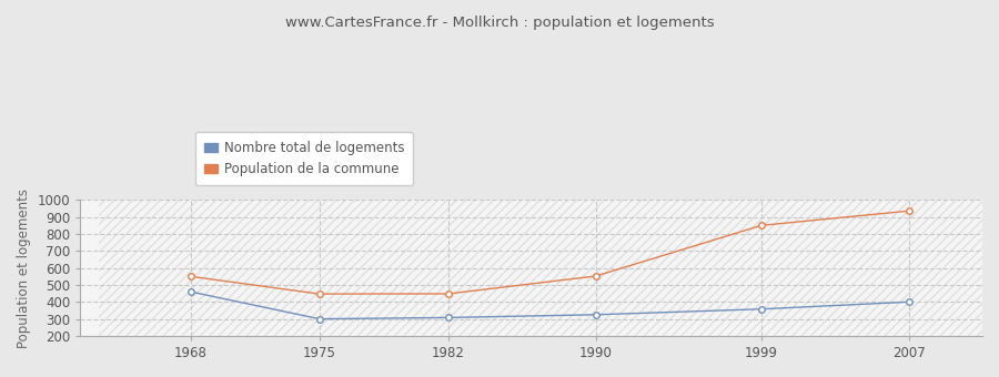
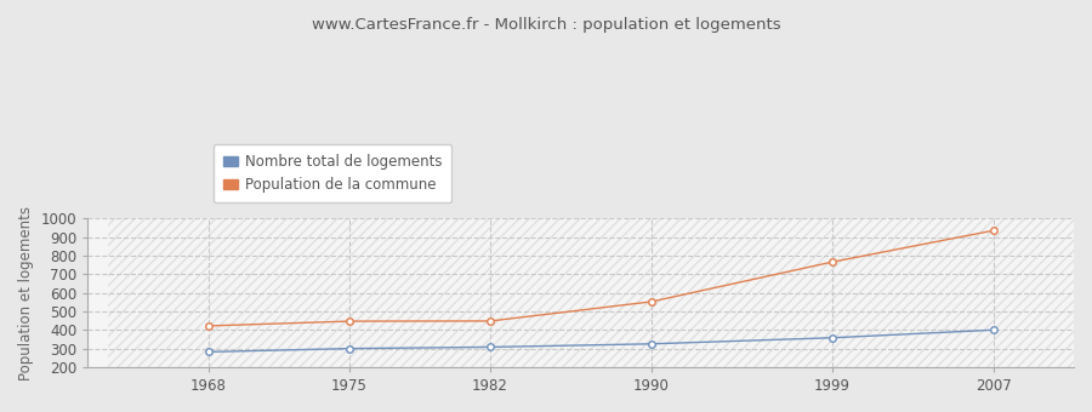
Nombre total de logements/1968: 460 -> 280
Population de la commune/1968: 550 -> 420
Population de la commune/1999: 850 -> 770
